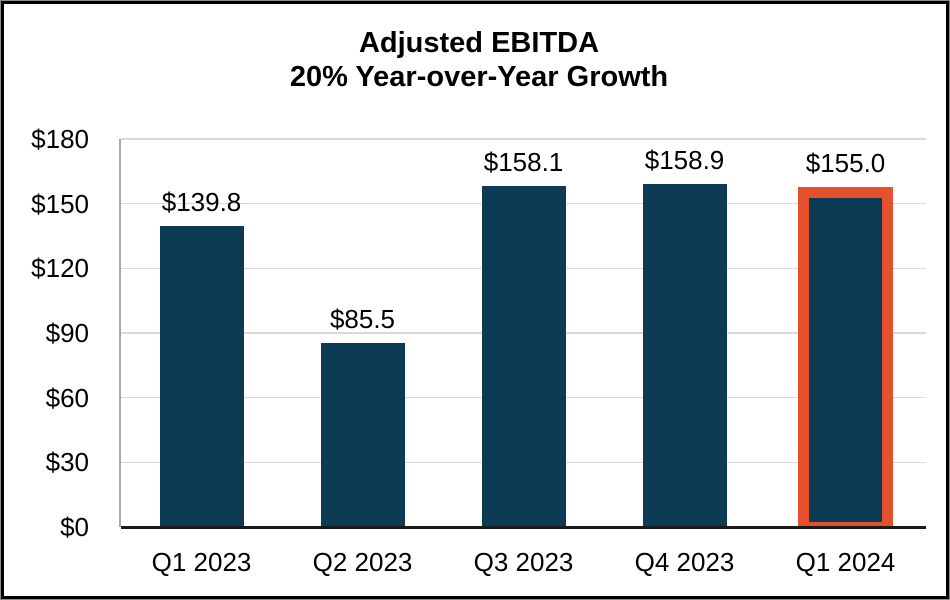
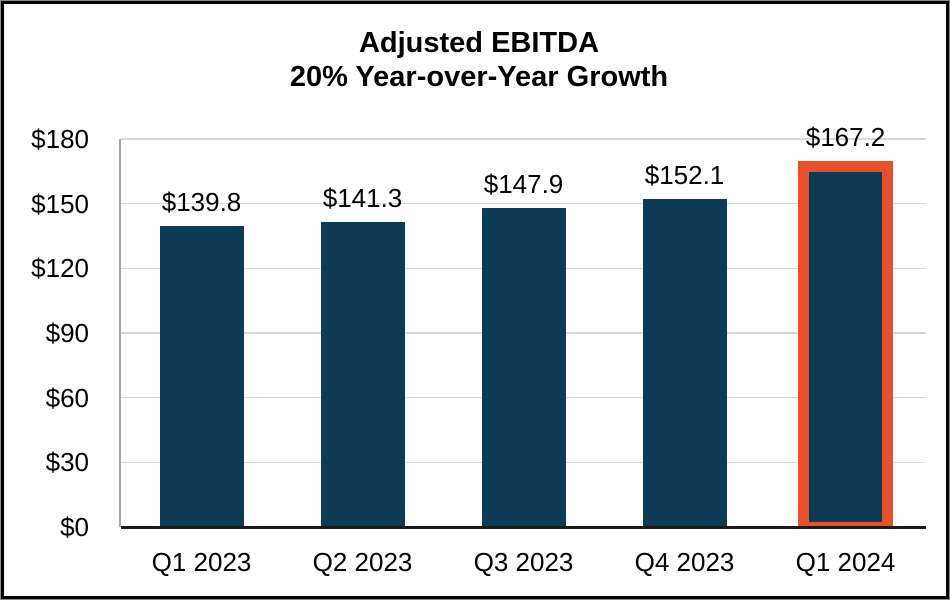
Q2 2023: $85.5 -> $141.3
Q3 2023: $158.1 -> $147.9
Q4 2023: $158.9 -> $152.1
Q1 2024: $155.0 -> $167.2
